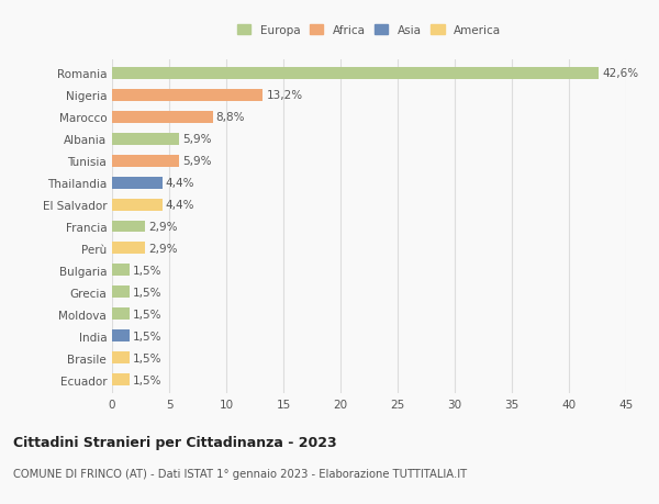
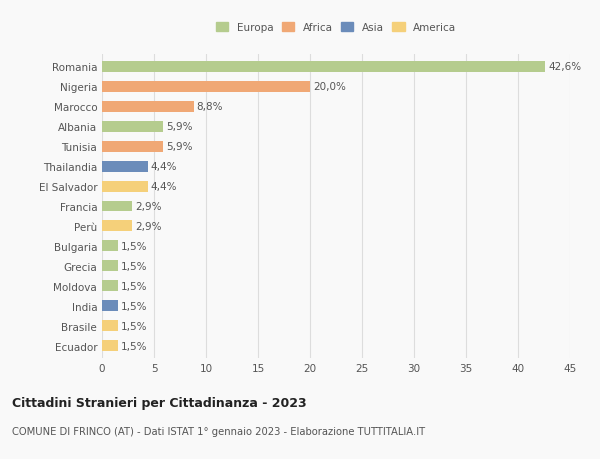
Nigeria: 13,2% -> 20,0%
